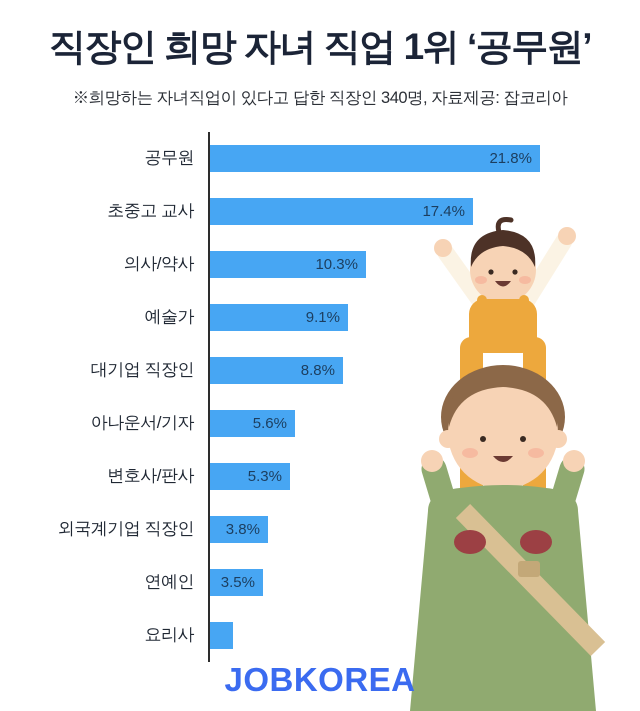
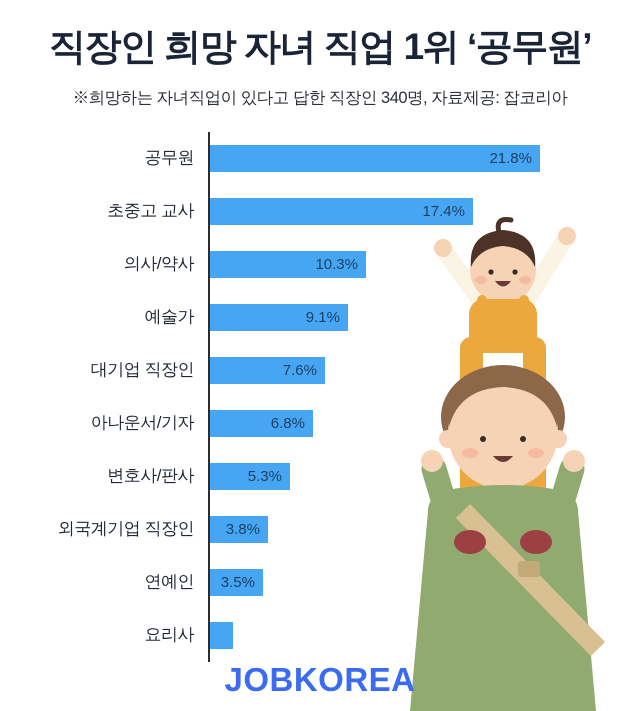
대기업 직장인: 8.8% -> 7.6%
아나운서/기자: 5.6% -> 6.8%
